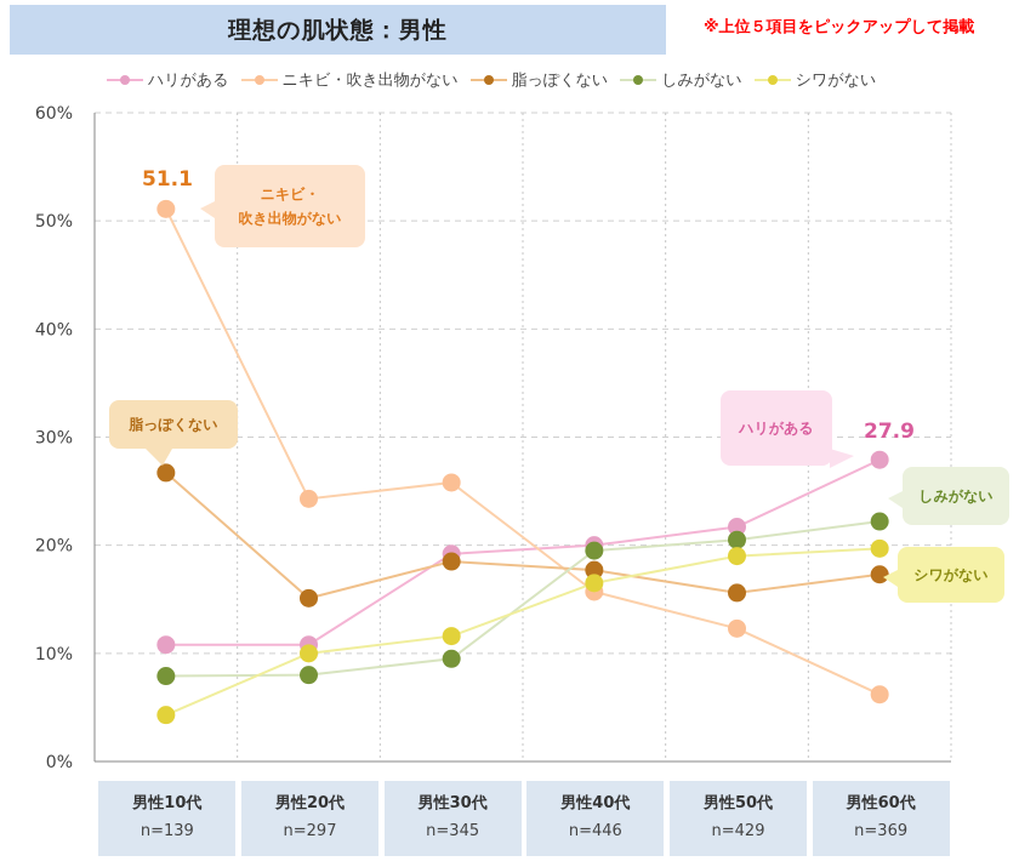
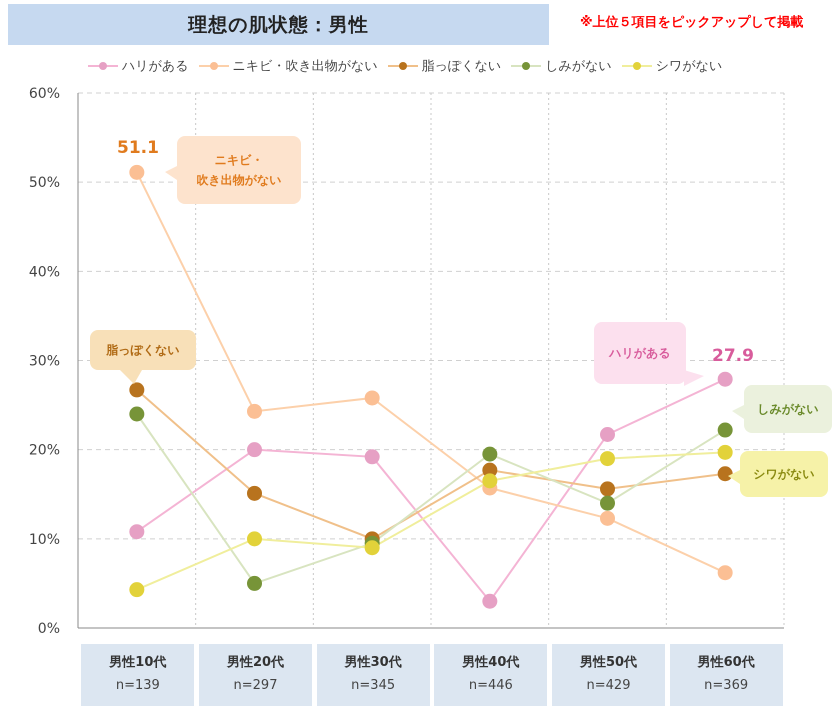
しみがない/男性10代: 8% -> 24%
ハリがある/男性20代: 11% -> 20%
しみがない/男性20代: 8% -> 5%
脂っぽくない/男性30代: 18% -> 10%
シワがない/男性30代: 12% -> 9%
ハリがある/男性40代: 20% -> 3%
しみがない/男性50代: 20% -> 14%
